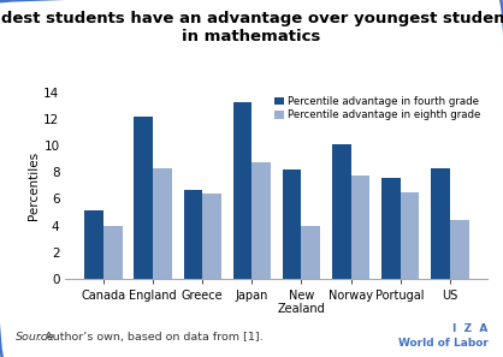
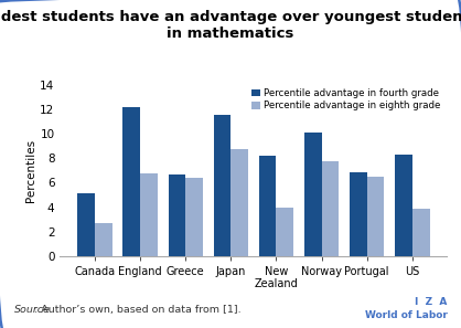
Percentile advantage in eighth grade/Canada: 4.0 -> 2.7
Percentile advantage in eighth grade/England: 8.3 -> 6.8
Percentile advantage in fourth grade/Japan: 13.3 -> 11.6
Percentile advantage in fourth grade/Portugal: 7.6 -> 6.9
Percentile advantage in eighth grade/US: 4.4 -> 3.9
